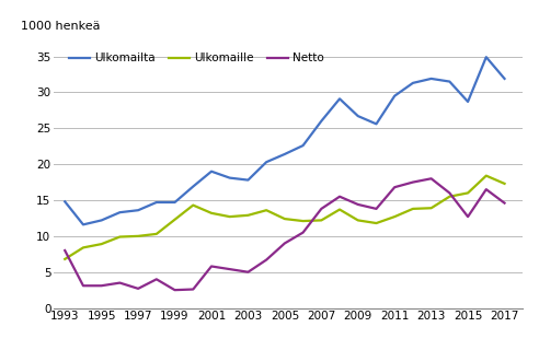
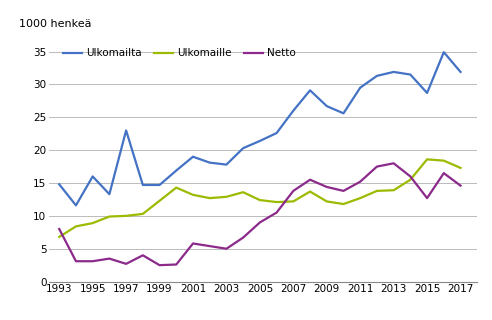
Ulkomailta/1995: 12.2 -> 16.0
Ulkomailta/1997: 13.6 -> 23.0
Netto/2011: 16.8 -> 15.2
Ulkomaille/2015: 16.0 -> 18.6
